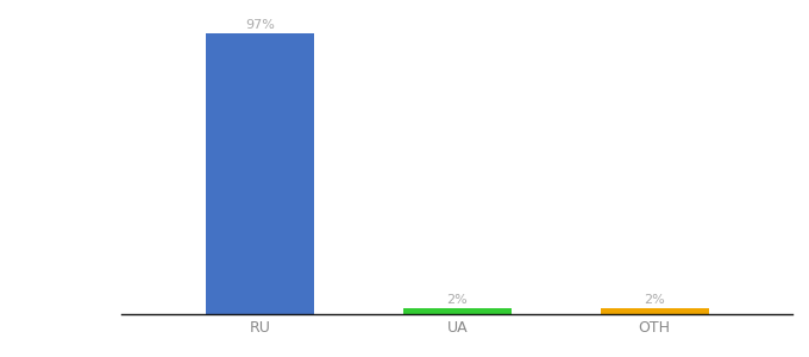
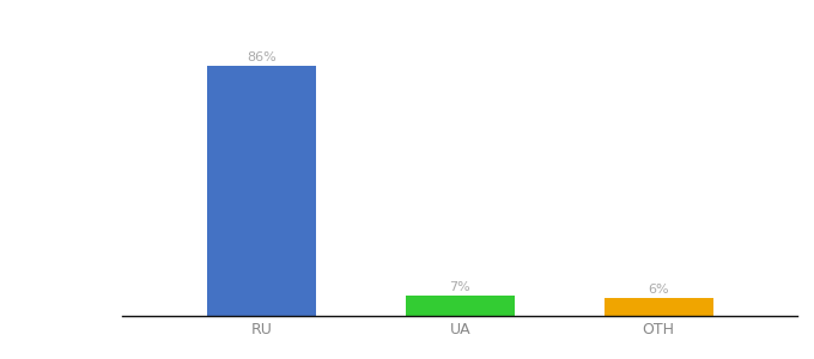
RU: 97% -> 86%
UA: 2% -> 7%
OTH: 2% -> 6%
